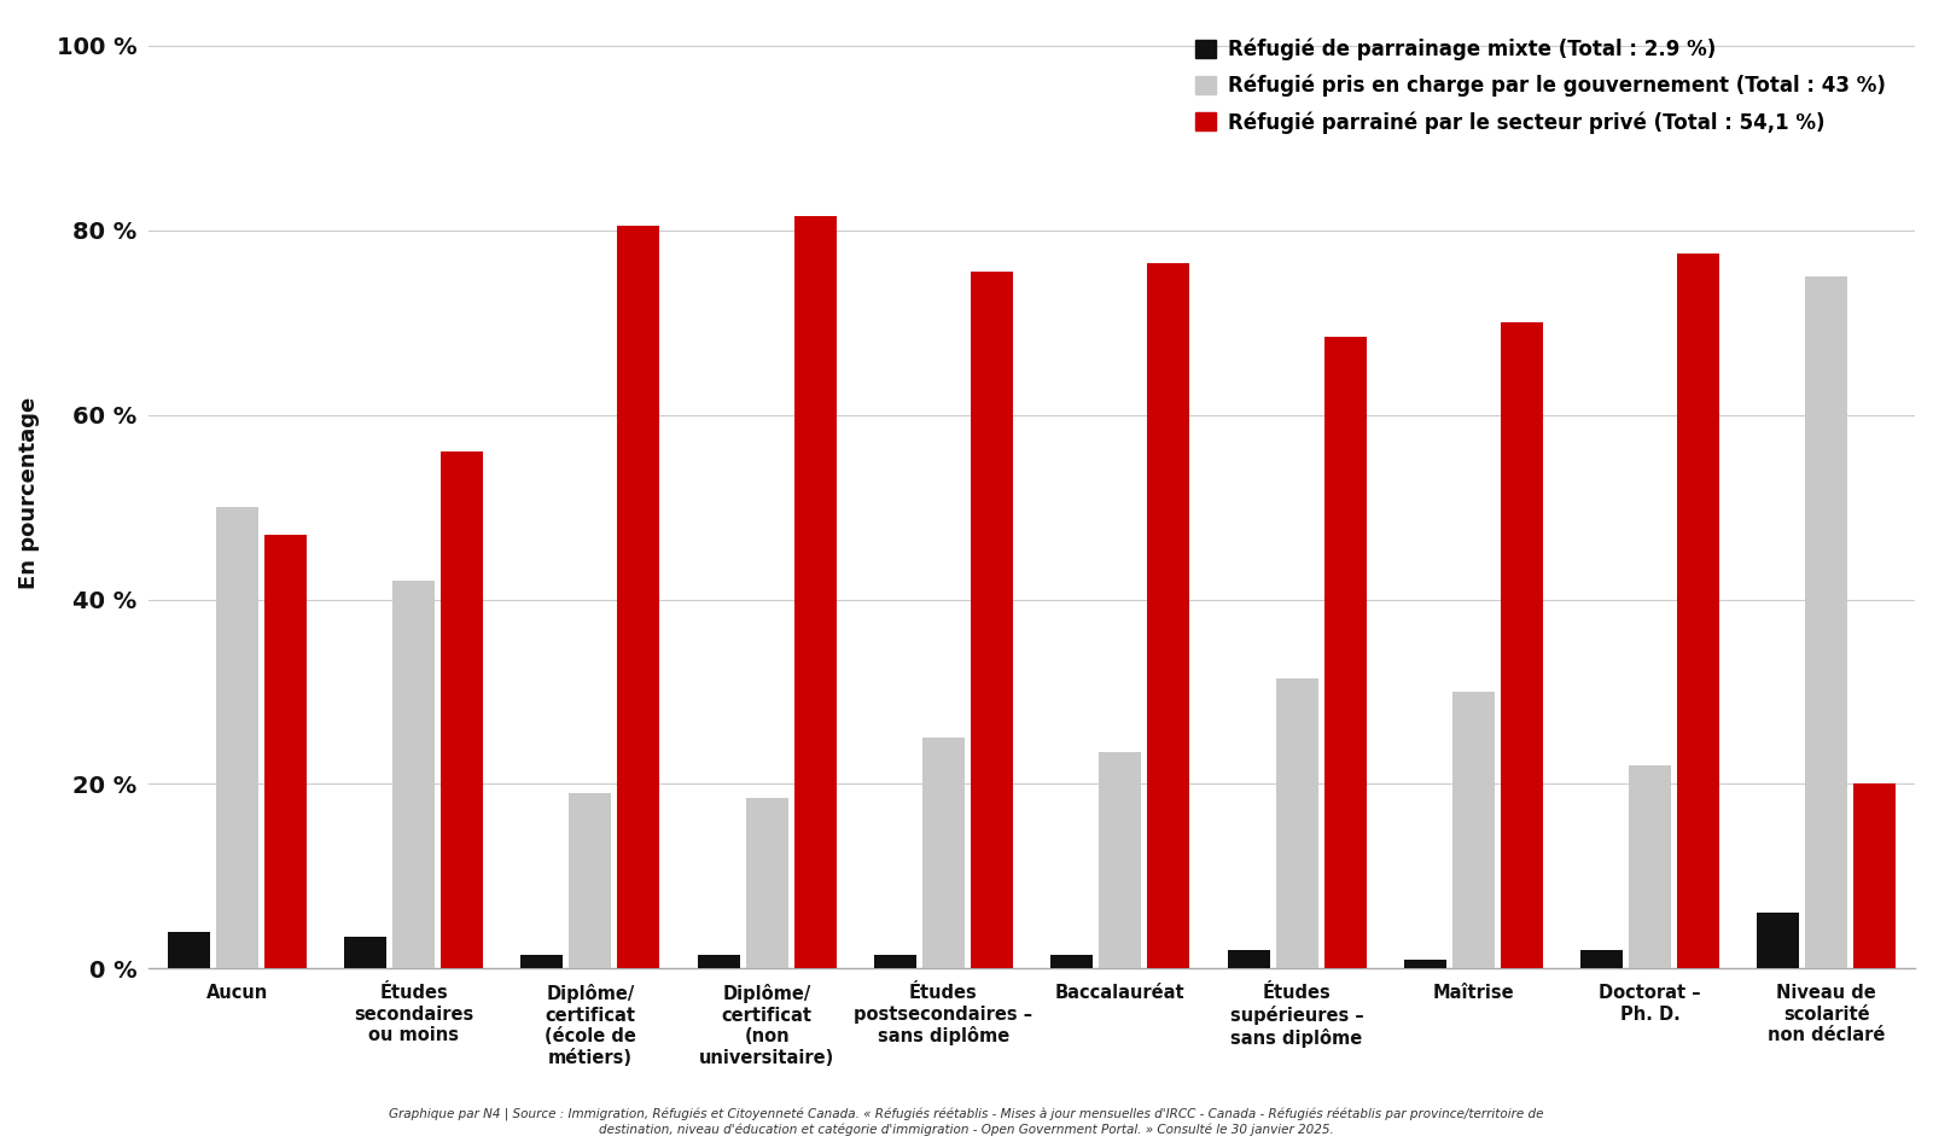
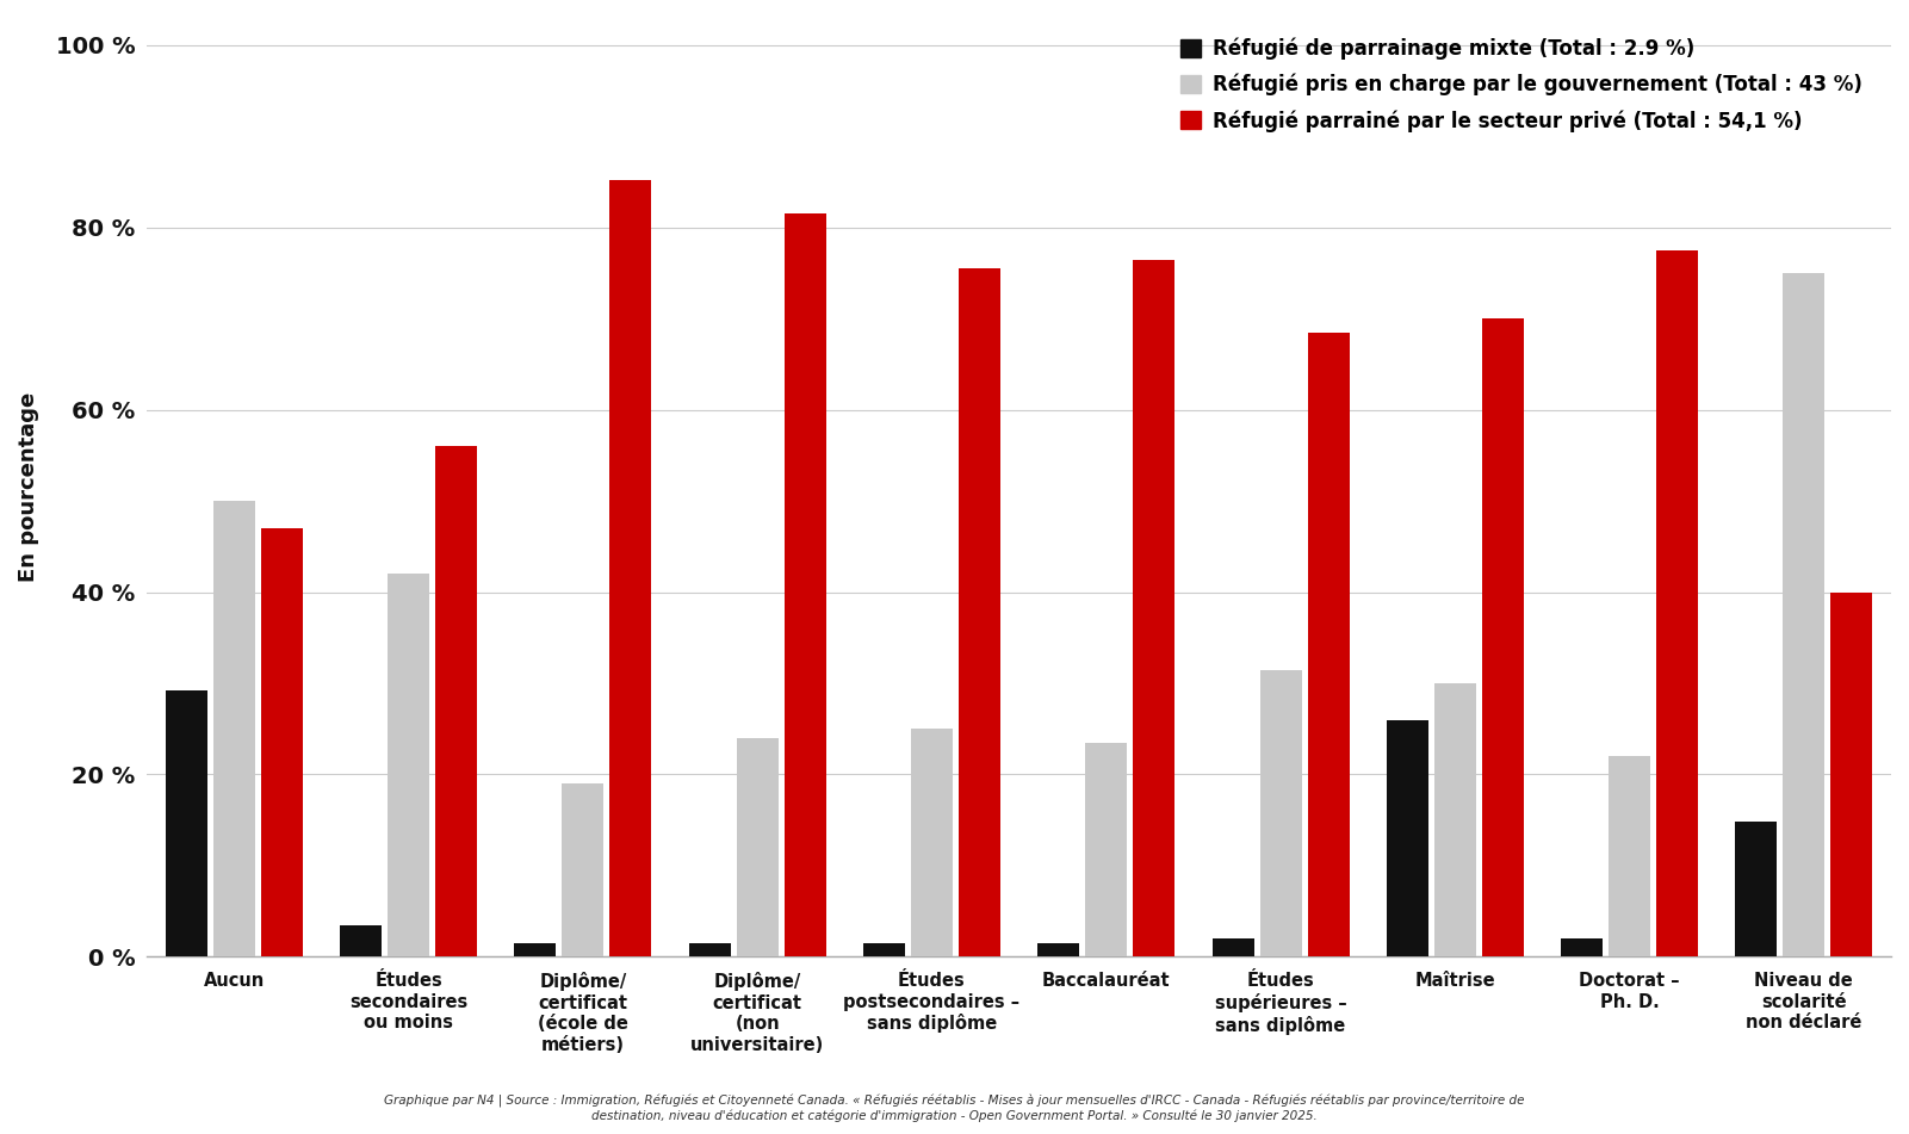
Réfugié de parrainage mixte (Total : 2.9 %)/Aucun: 4.0 % -> 29.2 %
Réfugié parrainé par le secteur privé (Total : 54,1 %)/Diplôme/ certificat (école de métiers): 80.5 % -> 85.2 %
Réfugié pris en charge par le gouvernement (Total : 43 %)/Diplôme/ certificat (non universitaire): 18.5 % -> 24.0 %
Réfugié de parrainage mixte (Total : 2.9 %)/Maîtrise: 1.0 % -> 26.0 %
Réfugié de parrainage mixte (Total : 2.9 %)/Niveau de scolarité non déclaré: 6.0 % -> 14.8 %
Réfugié parrainé par le secteur privé (Total : 54,1 %)/Niveau de scolarité non déclaré: 20.0 % -> 40.0 %
